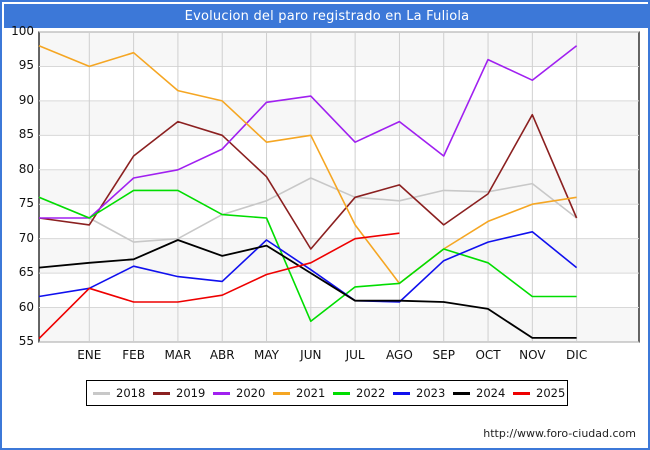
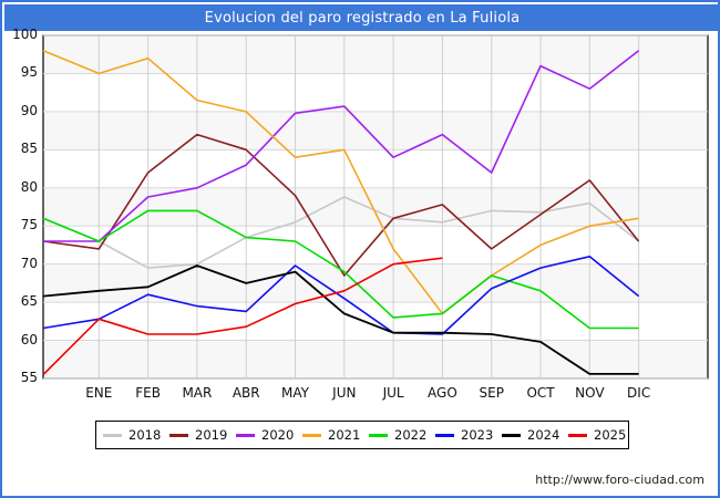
2022/JUN: 58 -> 69
2024/JUN: 65 -> 64
2019/NOV: 88 -> 81
